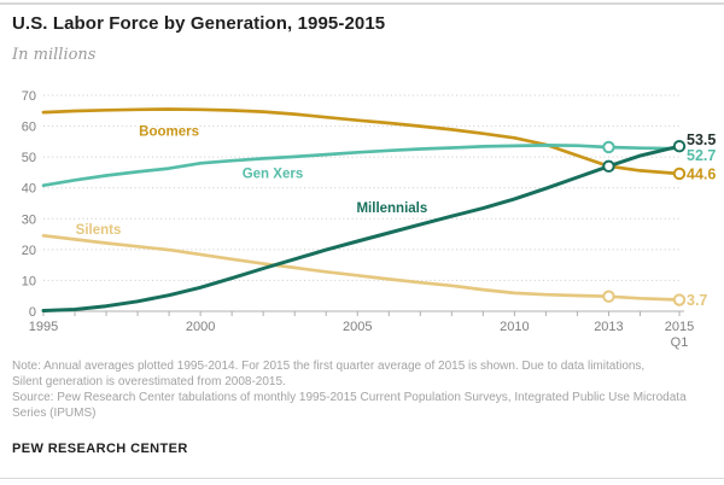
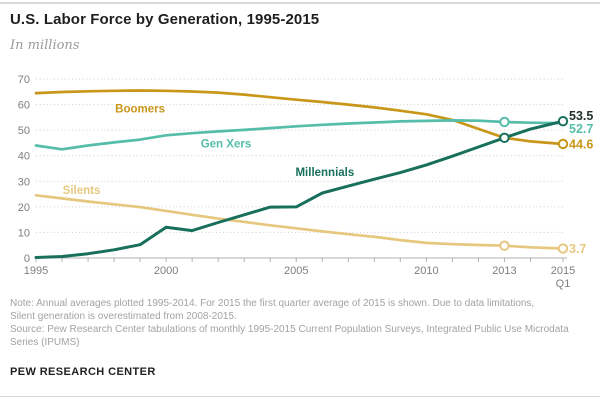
Gen Xers/1995: 41 -> 44
Millennials/2000: 8 -> 12
Millennials/2005: 23 -> 20
